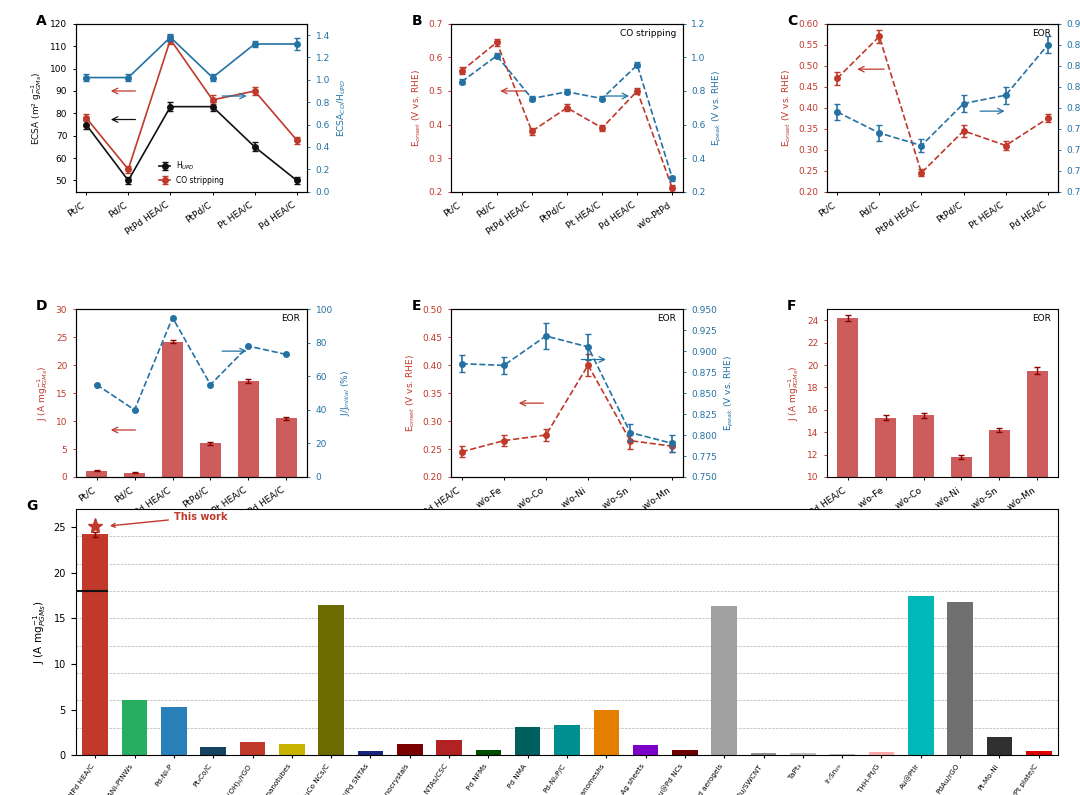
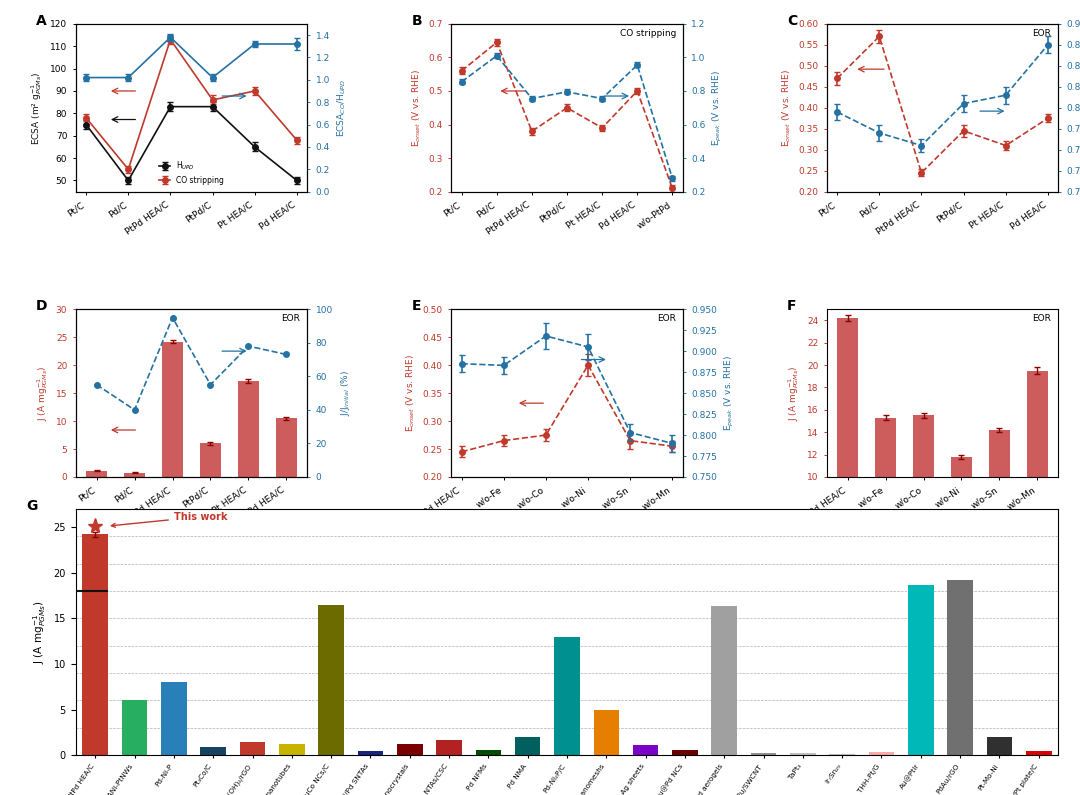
Pd-Ni-P: 5.3 -> 8.0
Pd NMA: 3.1 -> 2.0
Pd-Ni₂P/C: 3.3 -> 13.0
Au@PtIr: 17.5 -> 18.6
PdAu/rGO: 16.8 -> 19.2
